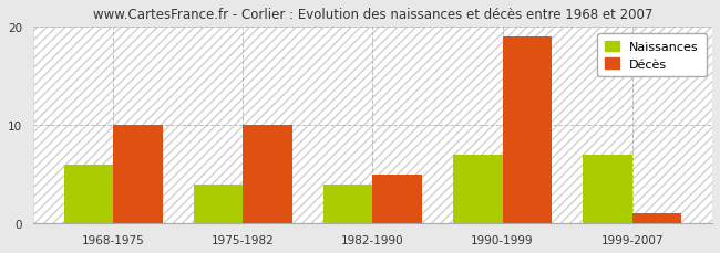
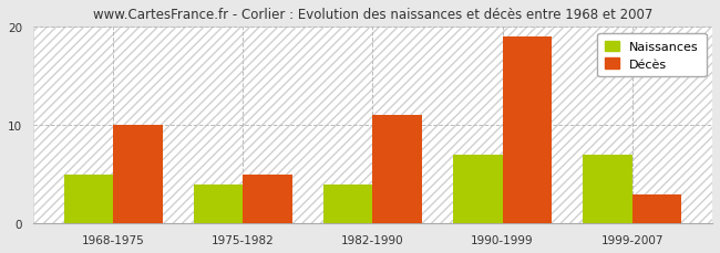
Naissances/1968-1975: 6 -> 5
Décès/1975-1982: 10 -> 5
Décès/1982-1990: 5 -> 11
Décès/1999-2007: 1 -> 3
